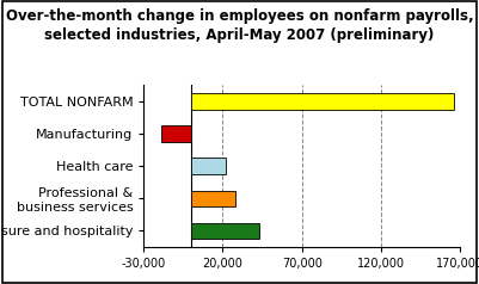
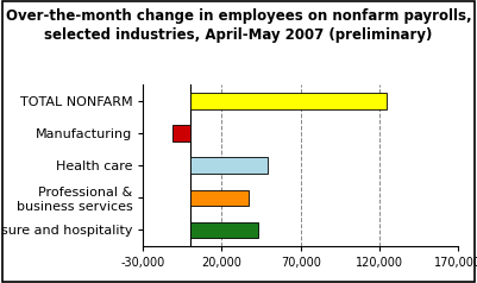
TOTAL NONFARM: 166,000 -> 125,000
Manufacturing: -19,000 -> -11,000
Health care: 22,000 -> 49,000
Professional & business services: 28,000 -> 37,000
